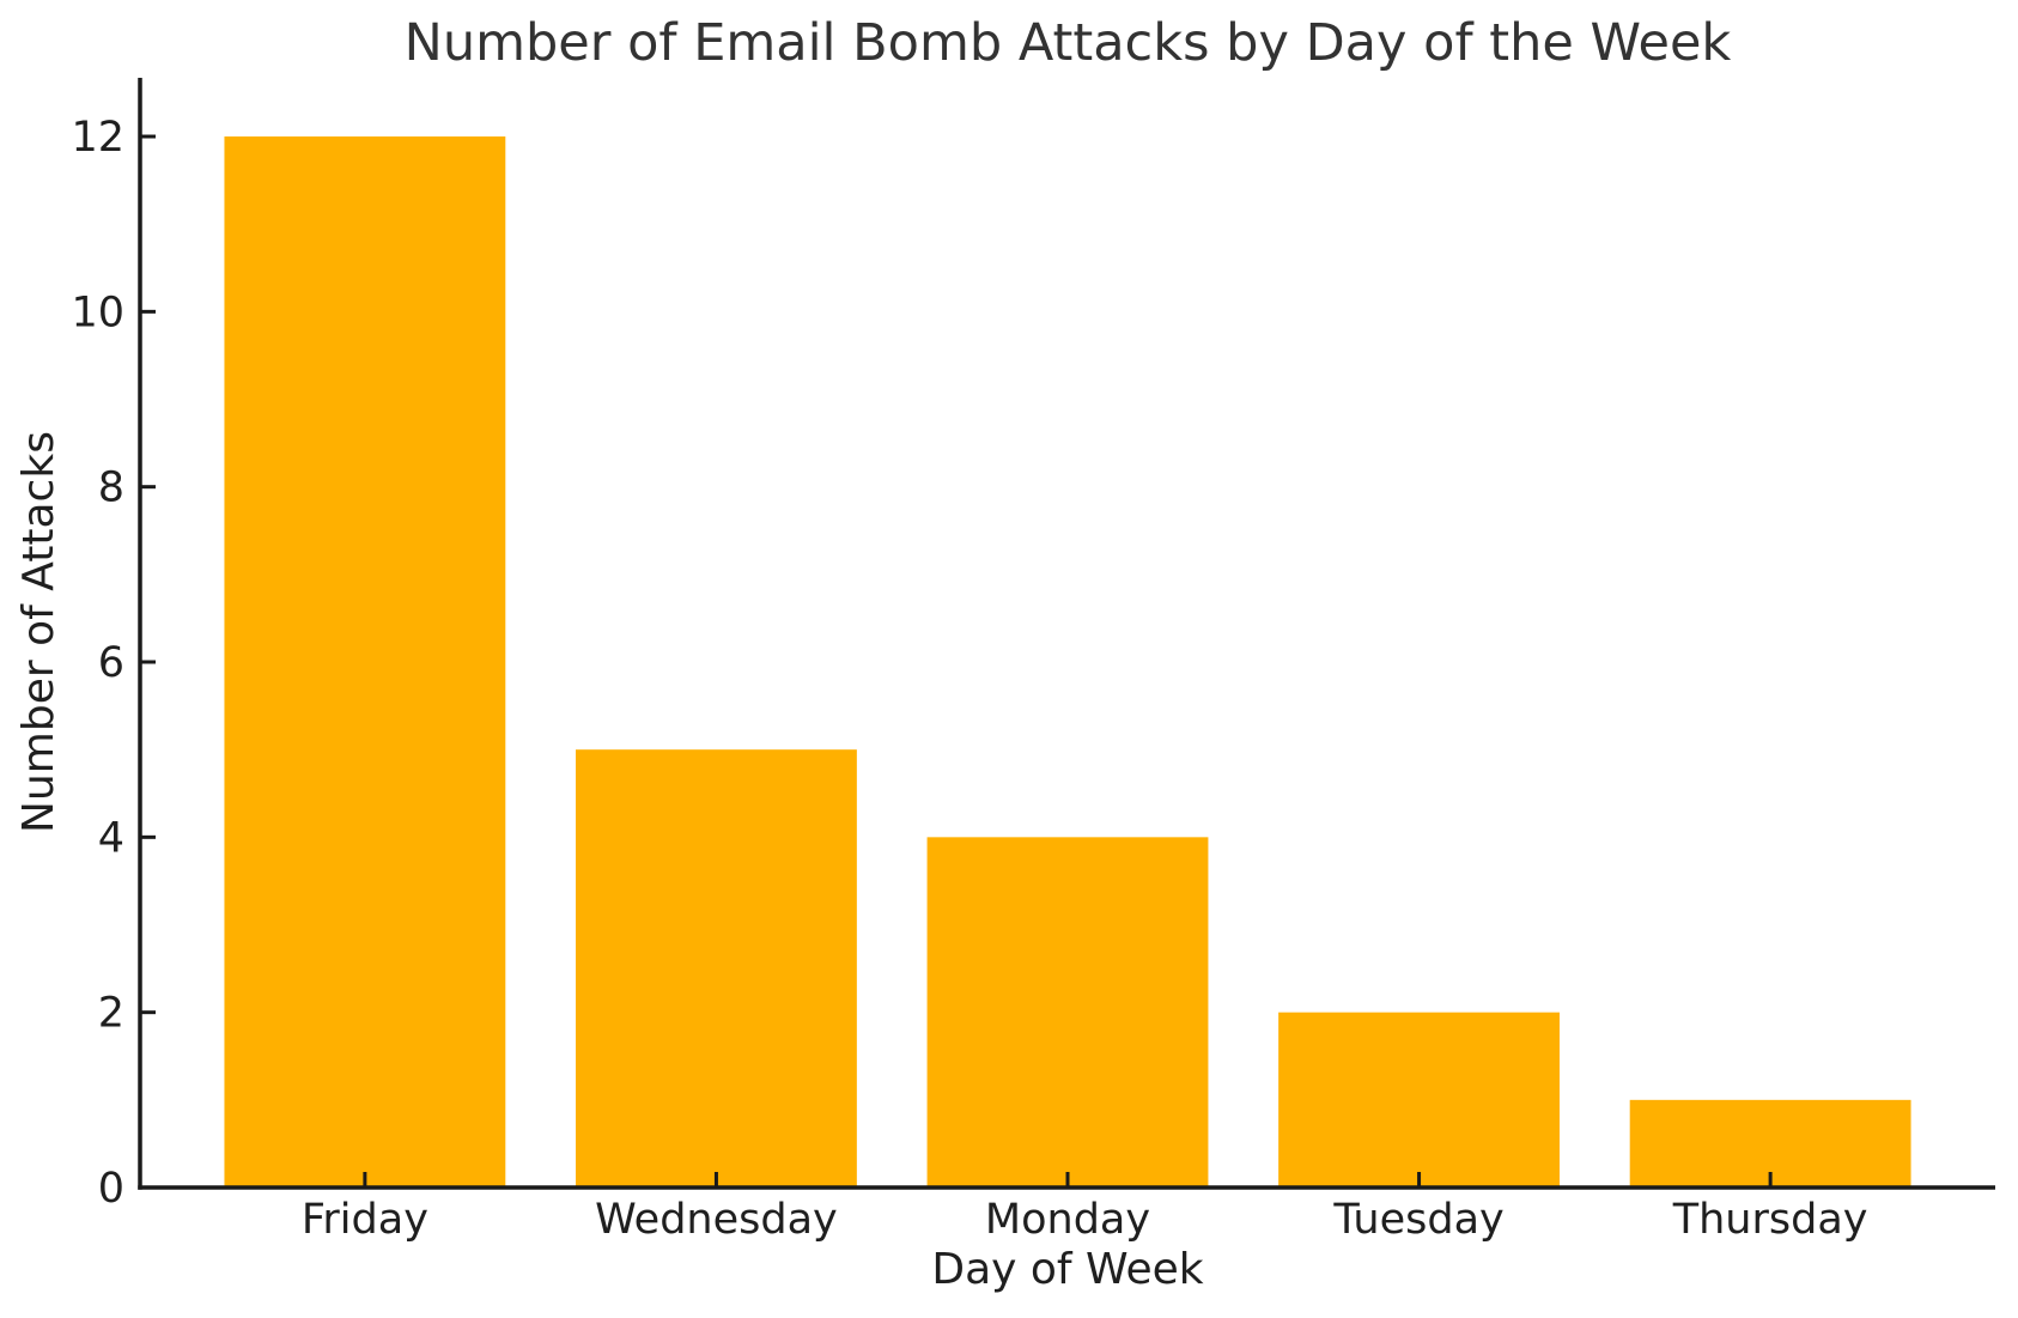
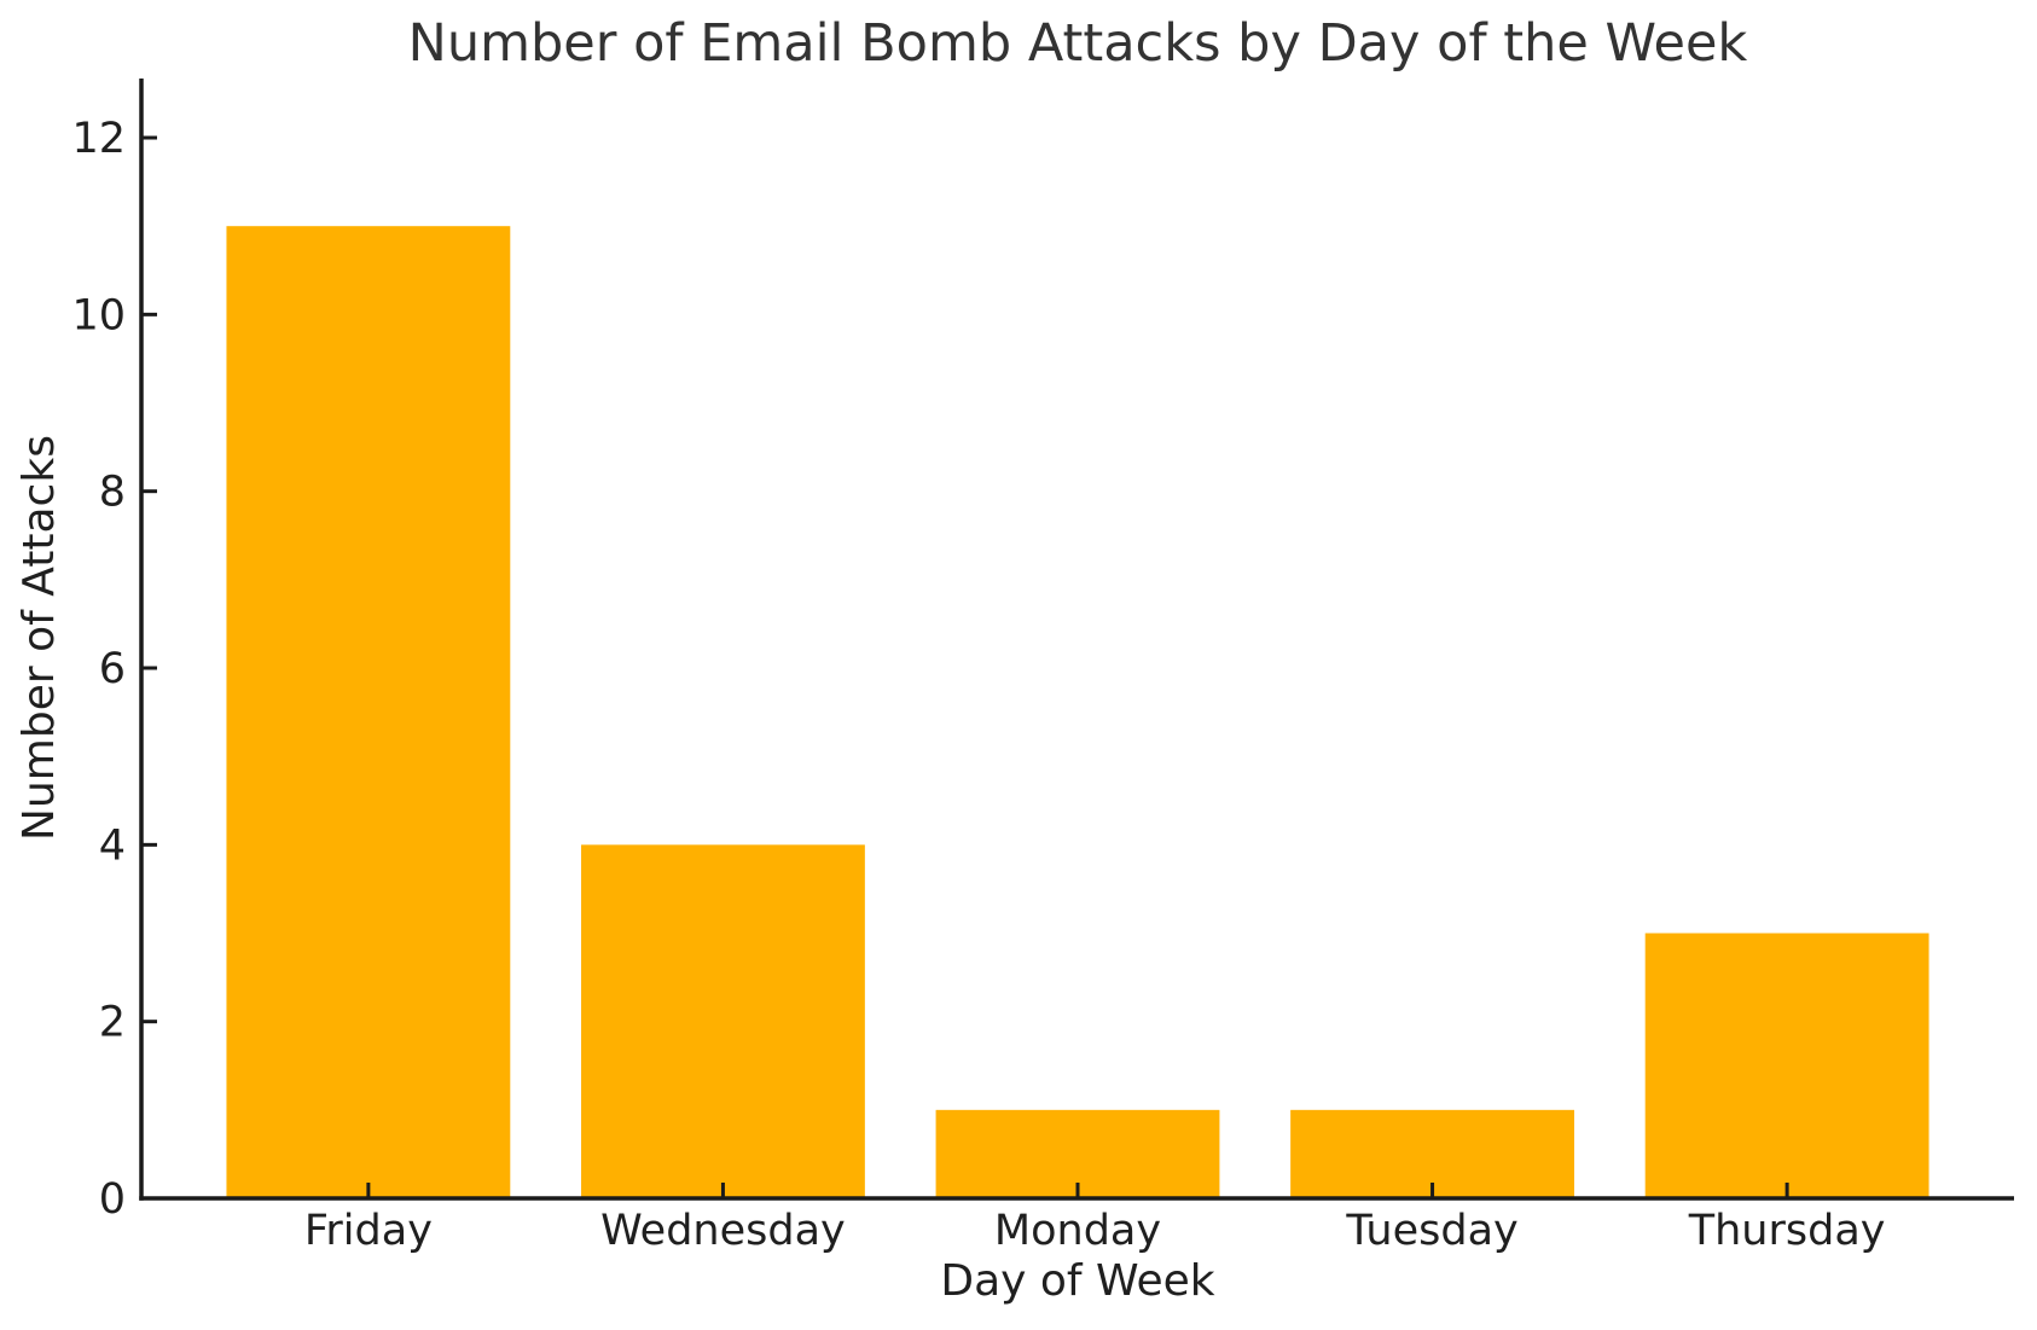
Friday: 12 -> 11
Wednesday: 5 -> 4
Monday: 4 -> 1
Tuesday: 2 -> 1
Thursday: 1 -> 3
